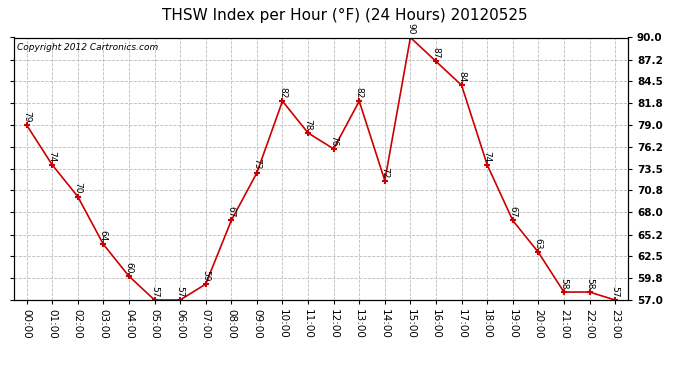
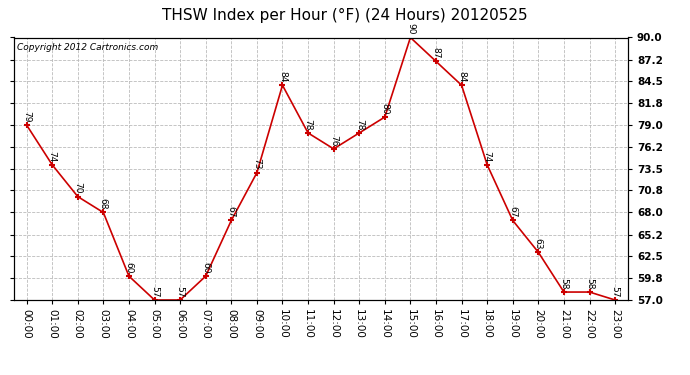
03:00: 64 -> 68
07:00: 59 -> 60
10:00: 82 -> 84
13:00: 82 -> 78
14:00: 72 -> 80
